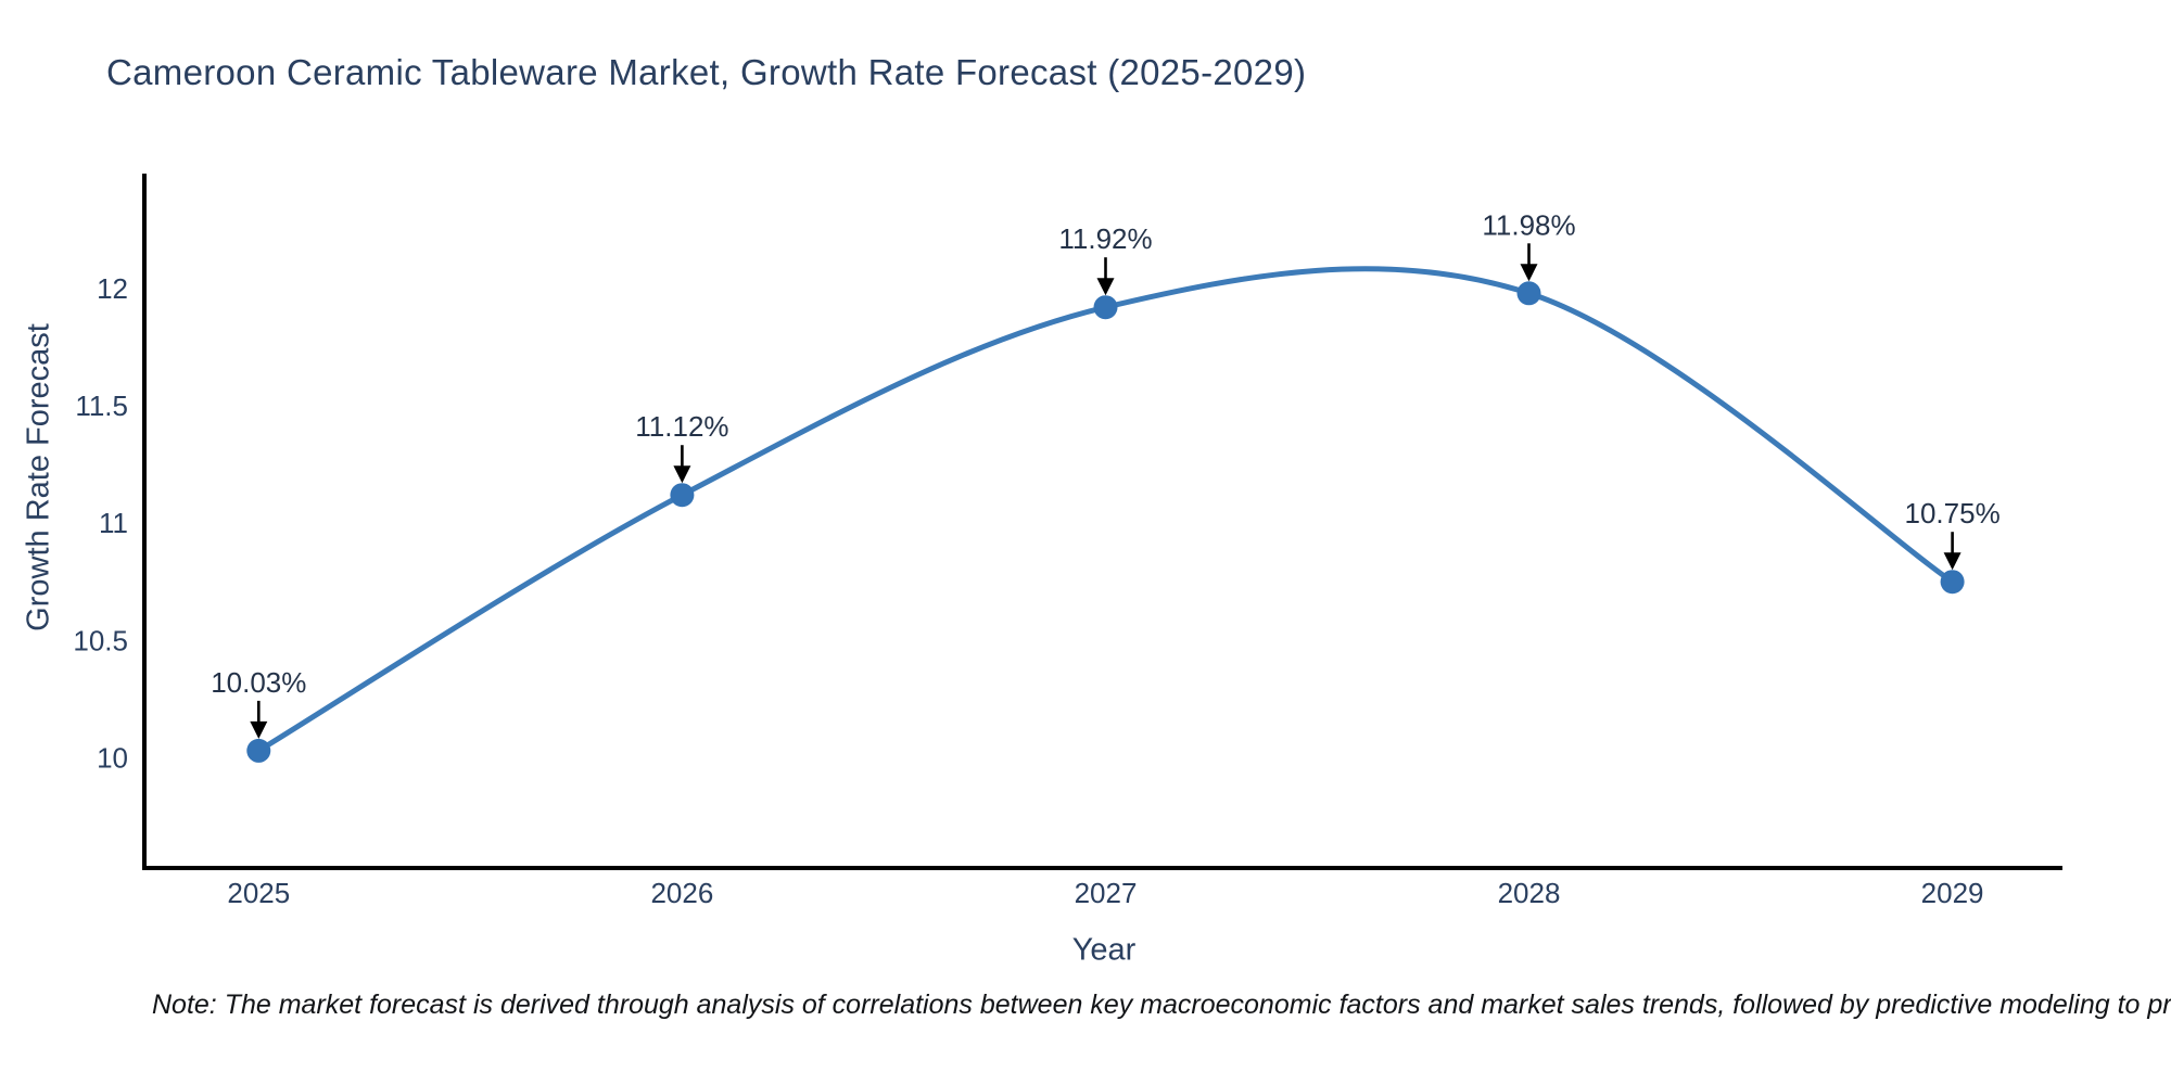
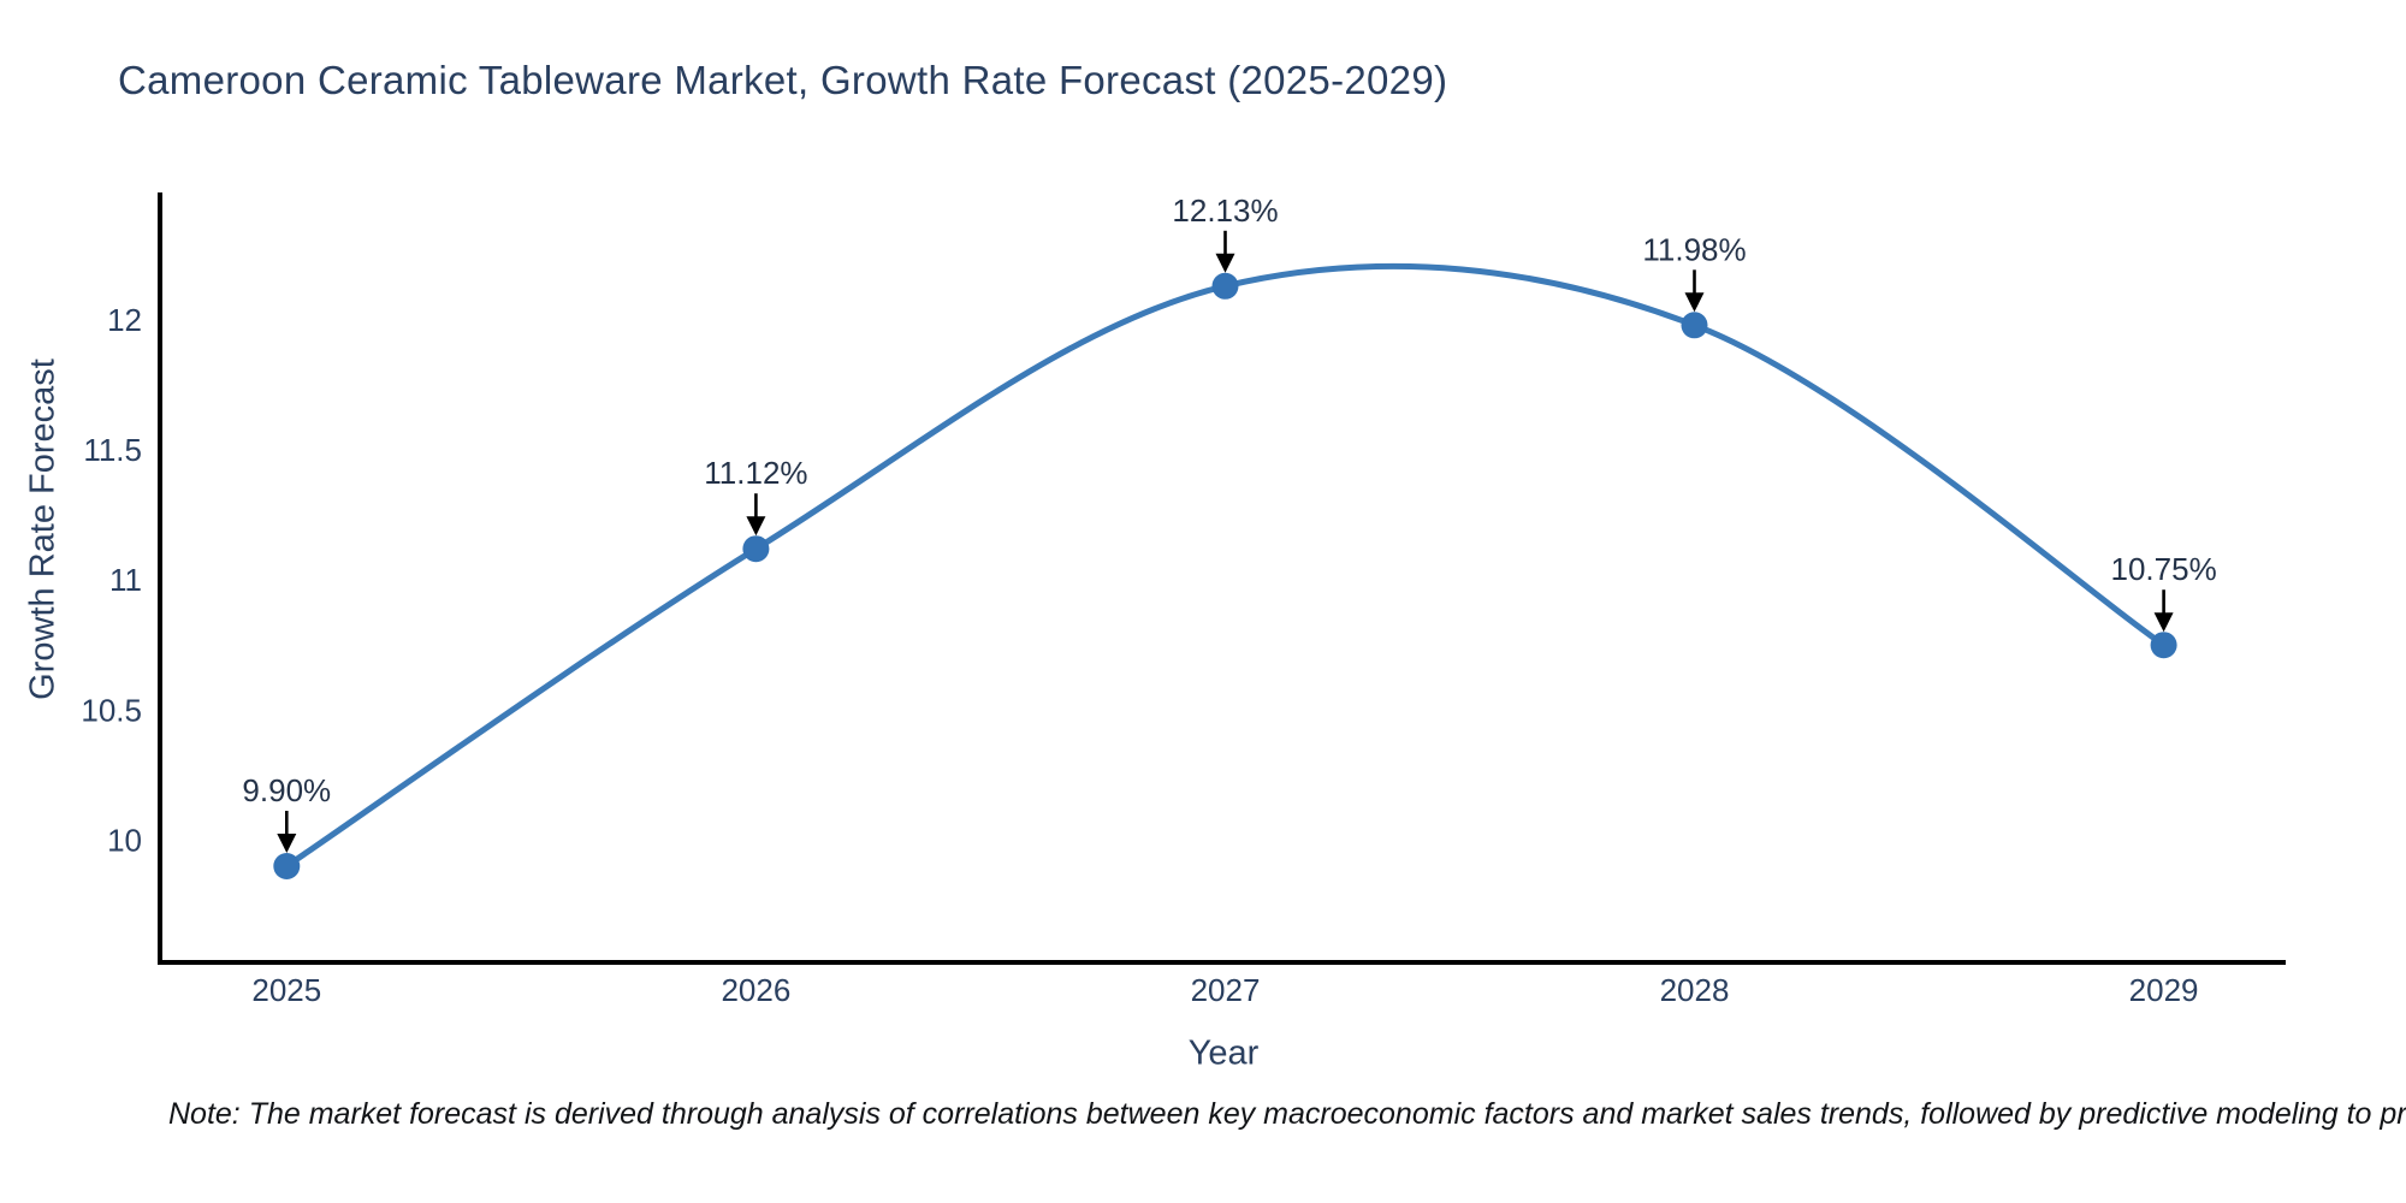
2025: 10.03% -> 9.90%
2027: 11.92% -> 12.13%
